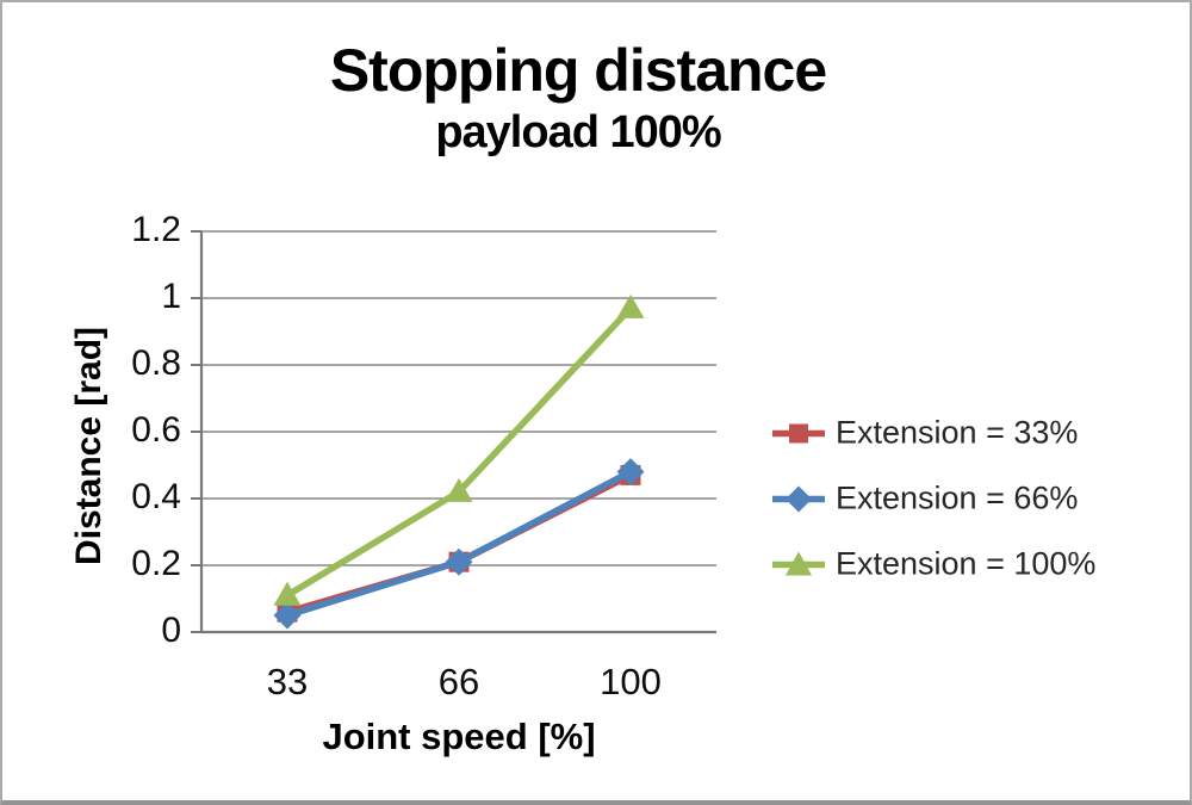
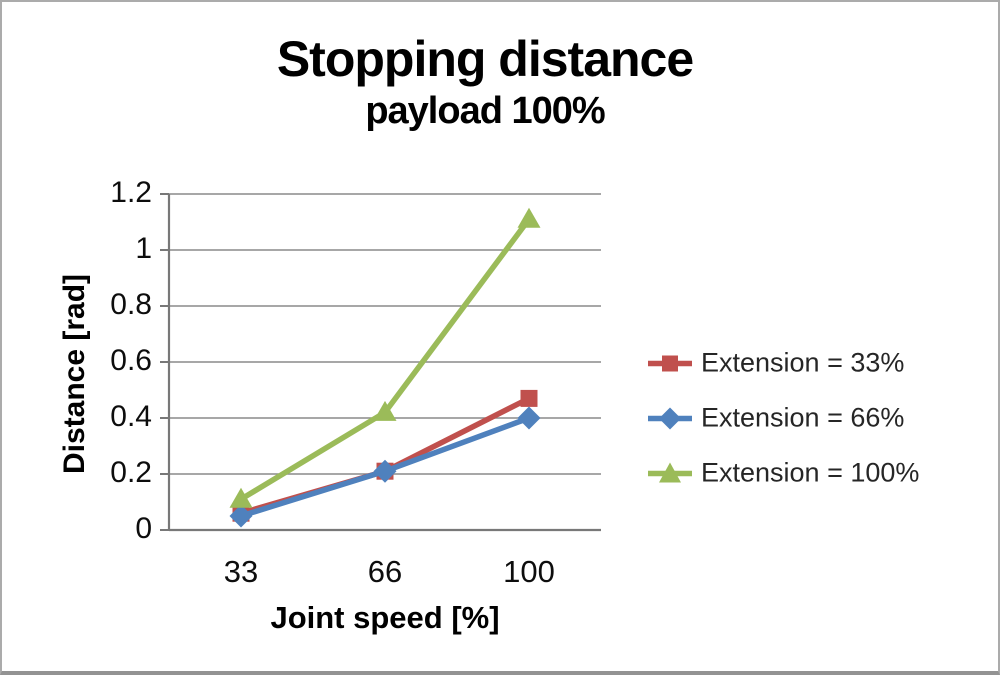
Extension = 66%/100: 0.48 -> 0.40
Extension = 100%/100: 0.97 -> 1.11
